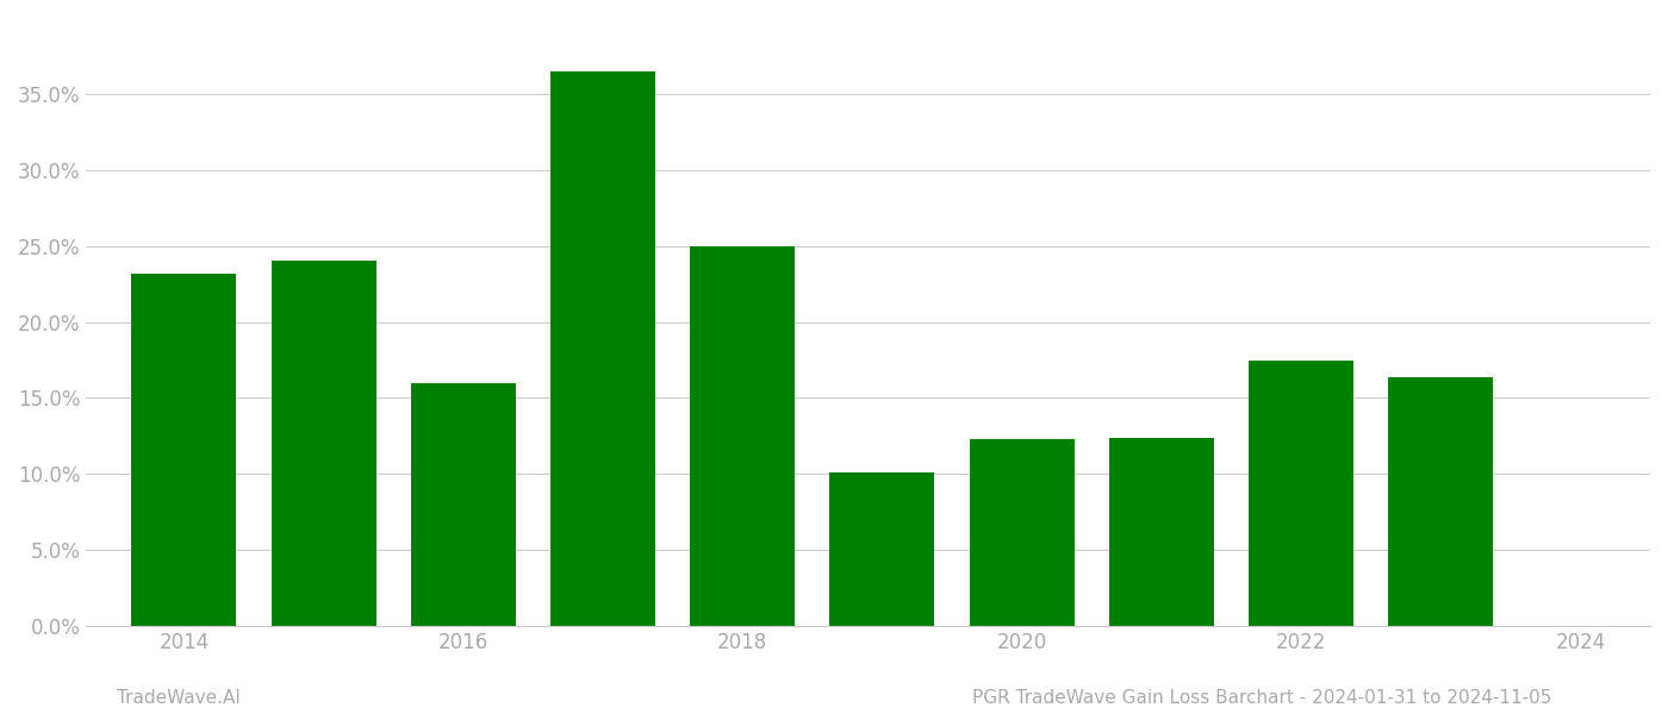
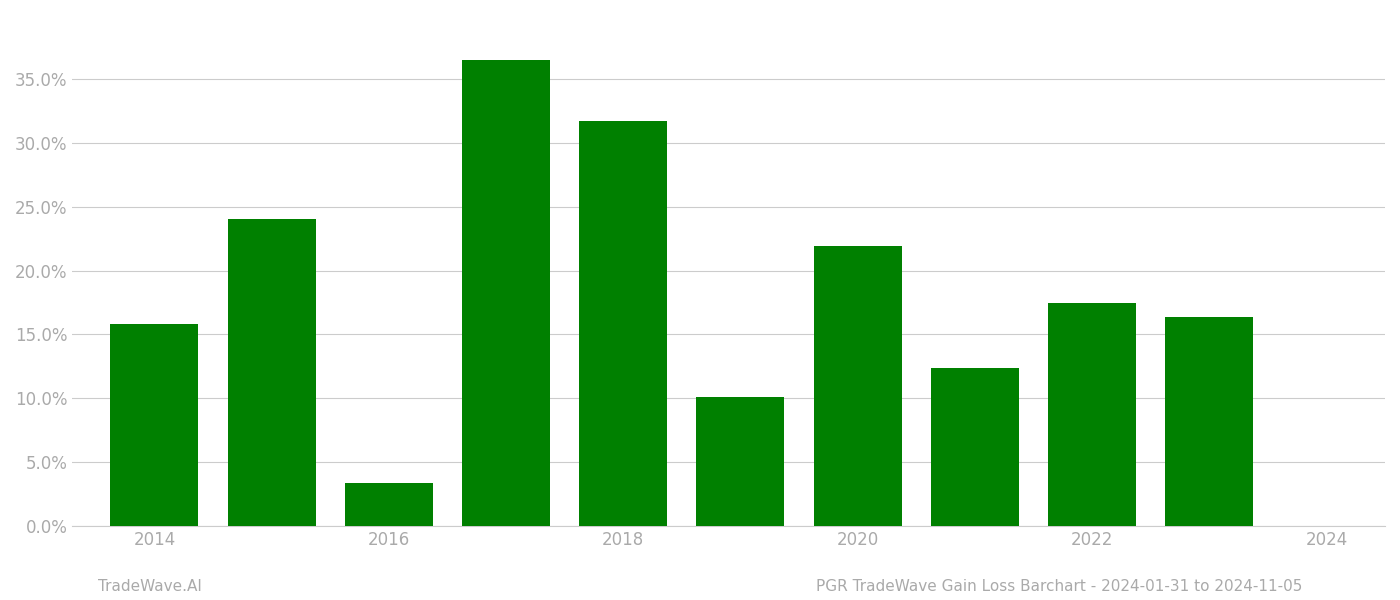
2014: 23.2% -> 15.8%
2016: 16.0% -> 3.4%
2018: 25.0% -> 31.7%
2020: 12.3% -> 21.9%
